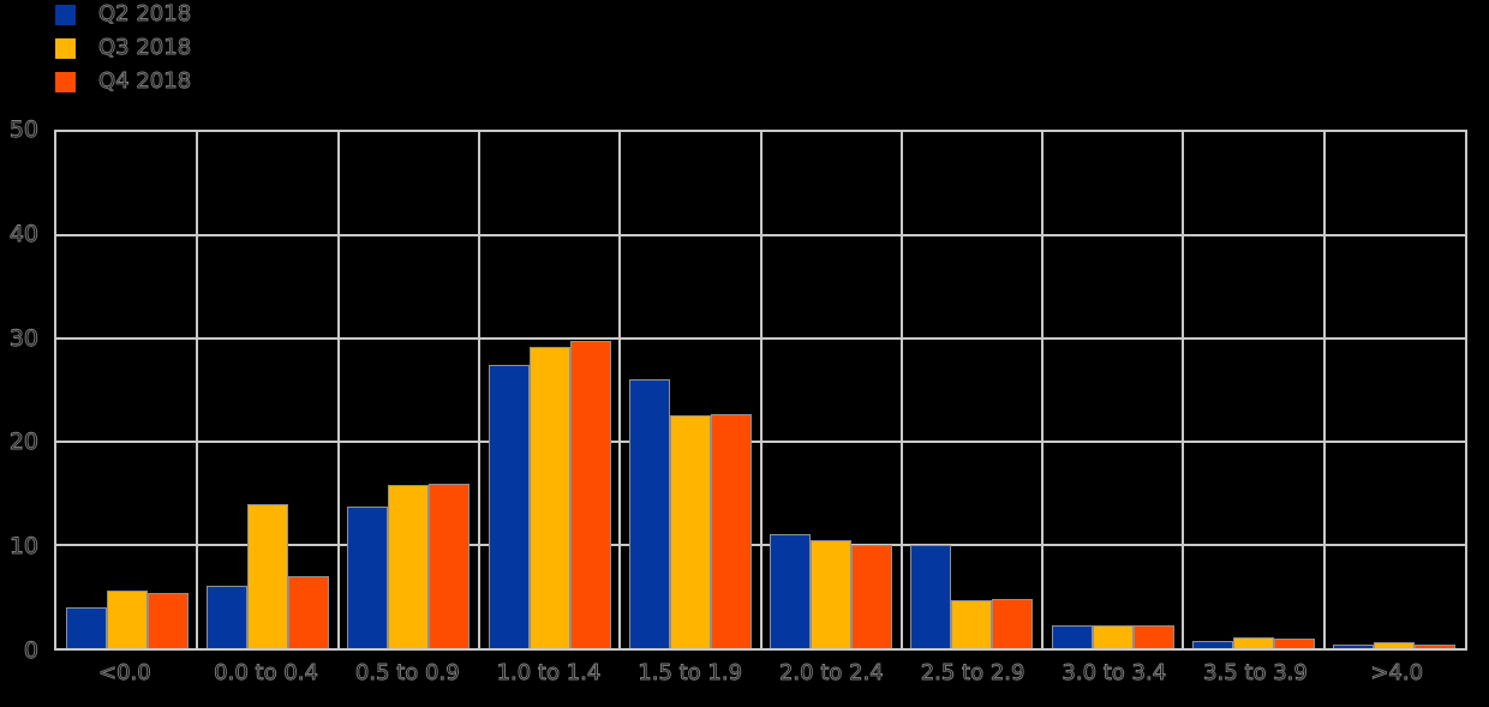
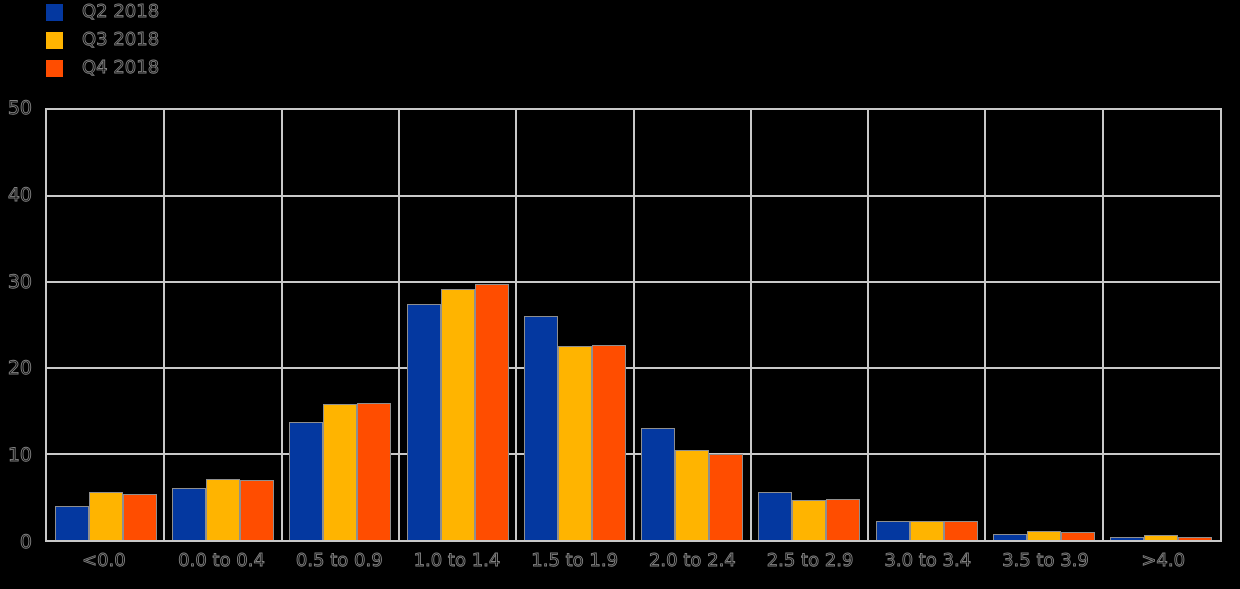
Q3 2018/0.0 to 0.4: 14 -> 7
Q2 2018/2.0 to 2.4: 11 -> 13
Q2 2018/2.5 to 2.9: 10 -> 6
